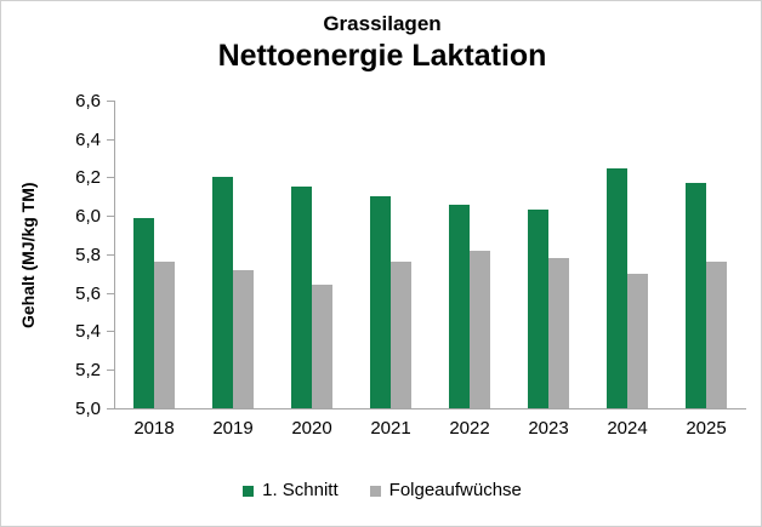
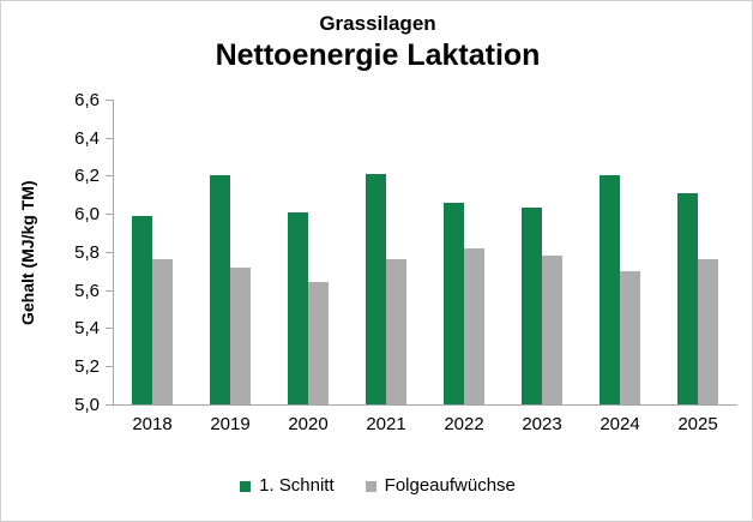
1. Schnitt/2020: 6,15 -> 6,01
1. Schnitt/2021: 6,10 -> 6,21
1. Schnitt/2024: 6,25 -> 6,20
1. Schnitt/2025: 6,17 -> 6,11
